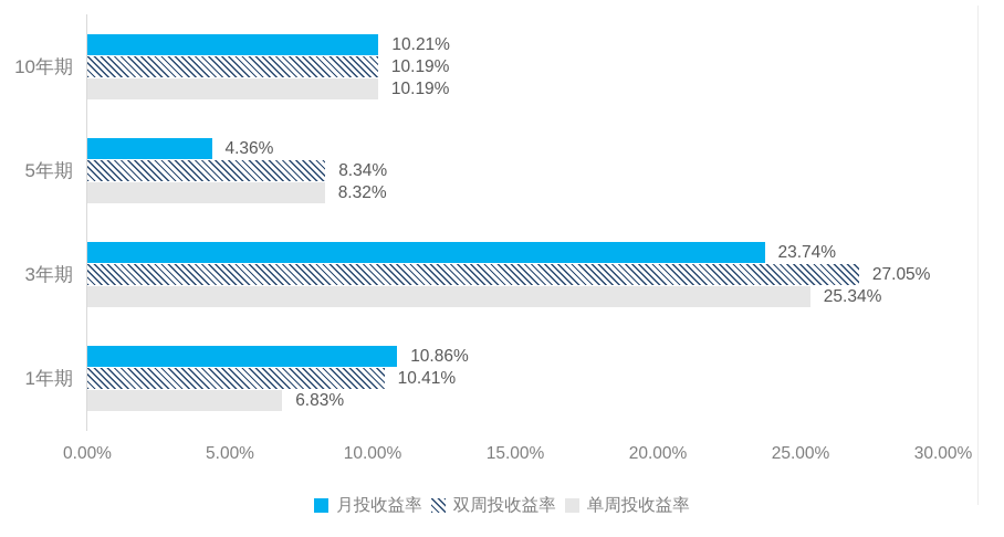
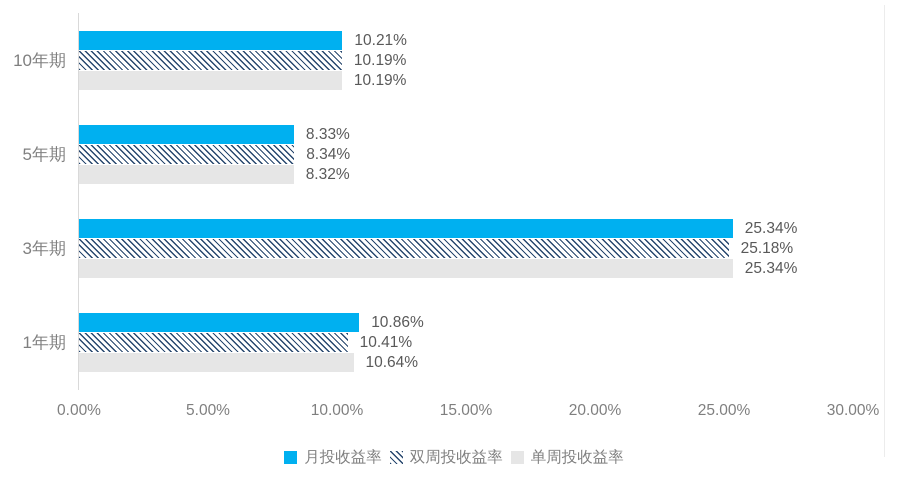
月投收益率/5年期: 4.36% -> 8.33%
月投收益率/3年期: 23.74% -> 25.34%
双周投收益率/3年期: 27.05% -> 25.18%
单周投收益率/1年期: 6.83% -> 10.64%
